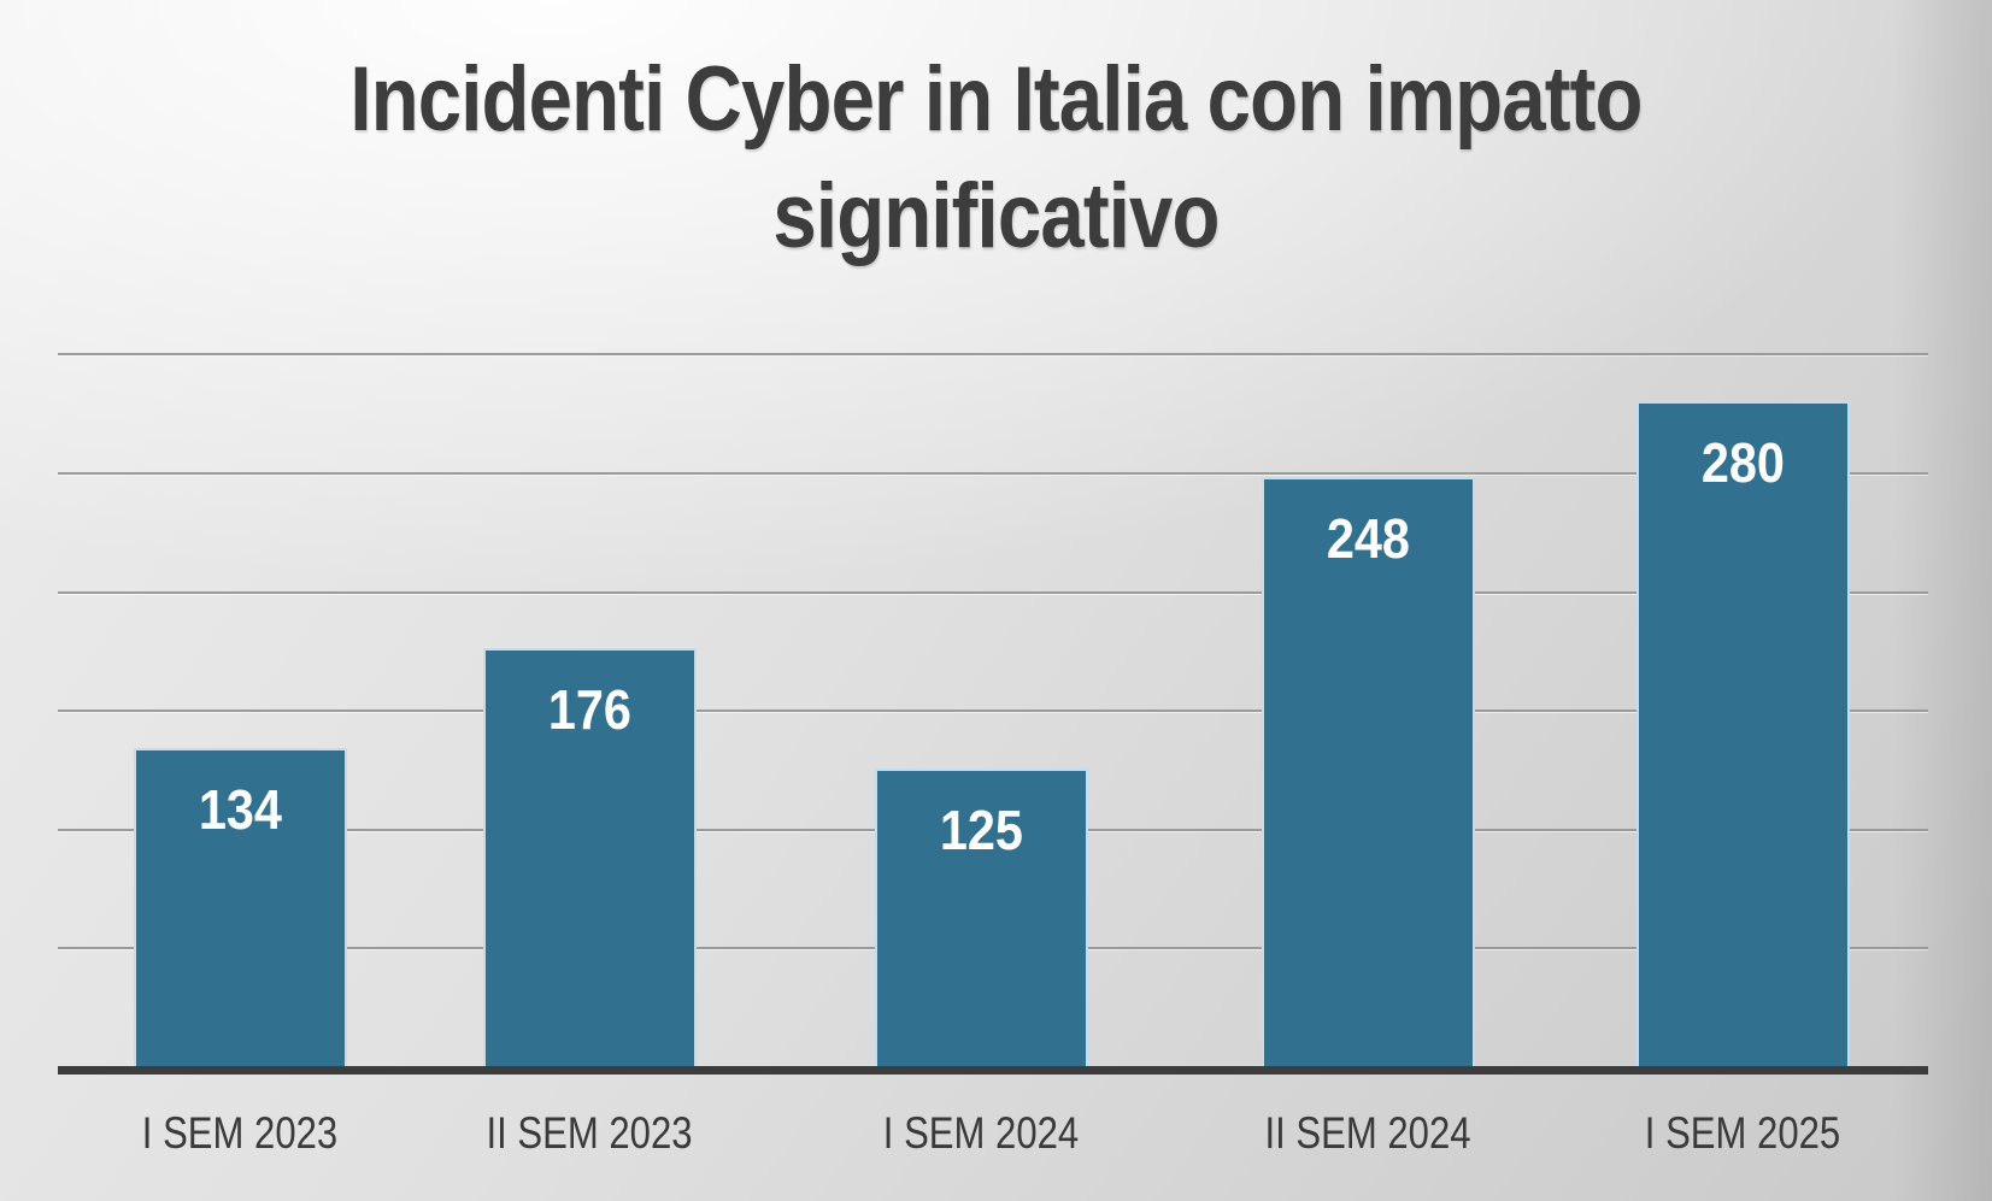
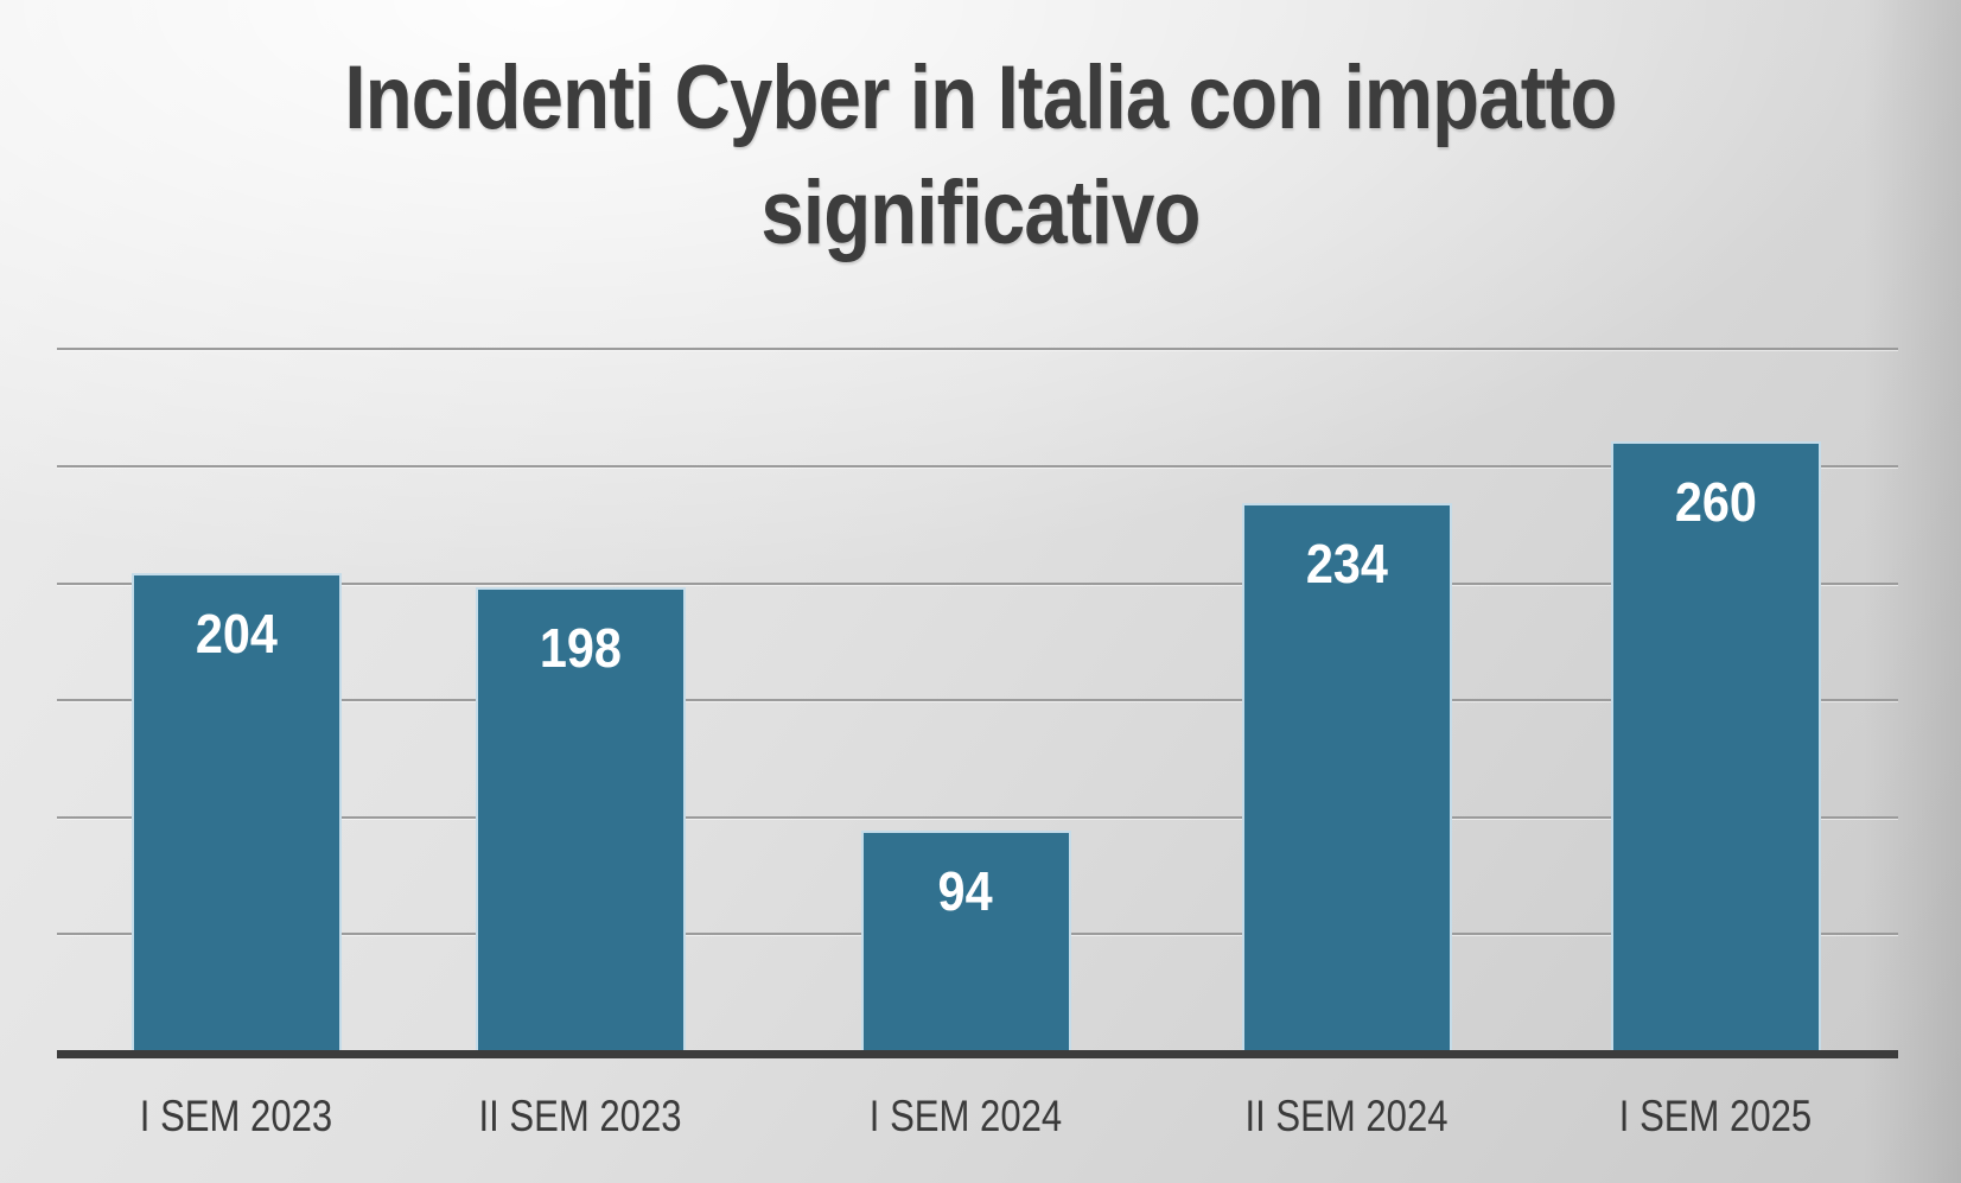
I SEM 2023: 134 -> 204
II SEM 2023: 176 -> 198
I SEM 2024: 125 -> 94
II SEM 2024: 248 -> 234
I SEM 2025: 280 -> 260
